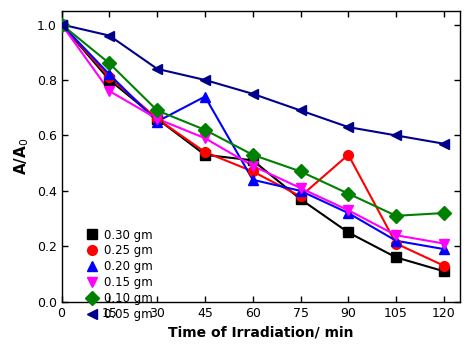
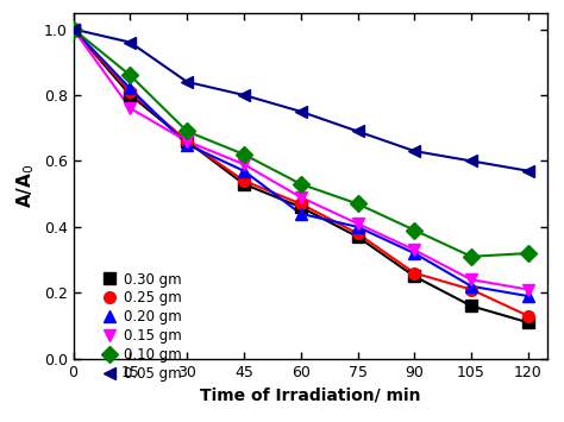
0.20 gm/45: 0.74 -> 0.57
0.30 gm/60: 0.51 -> 0.46
0.25 gm/90: 0.53 -> 0.26
